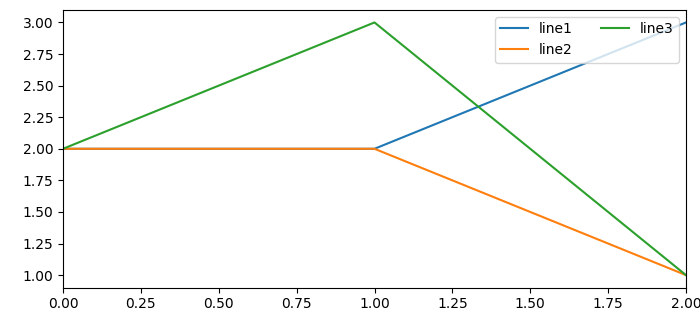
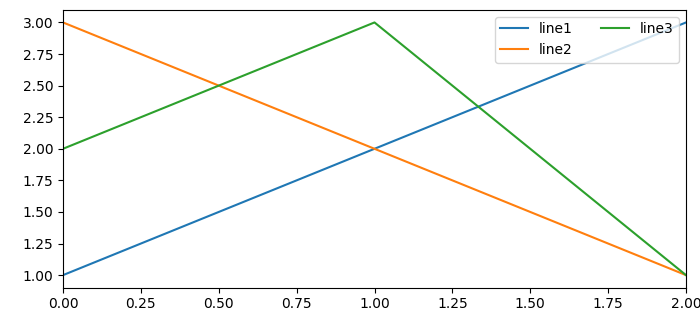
line1/0.00: 2 -> 1
line2/0.00: 2 -> 3
